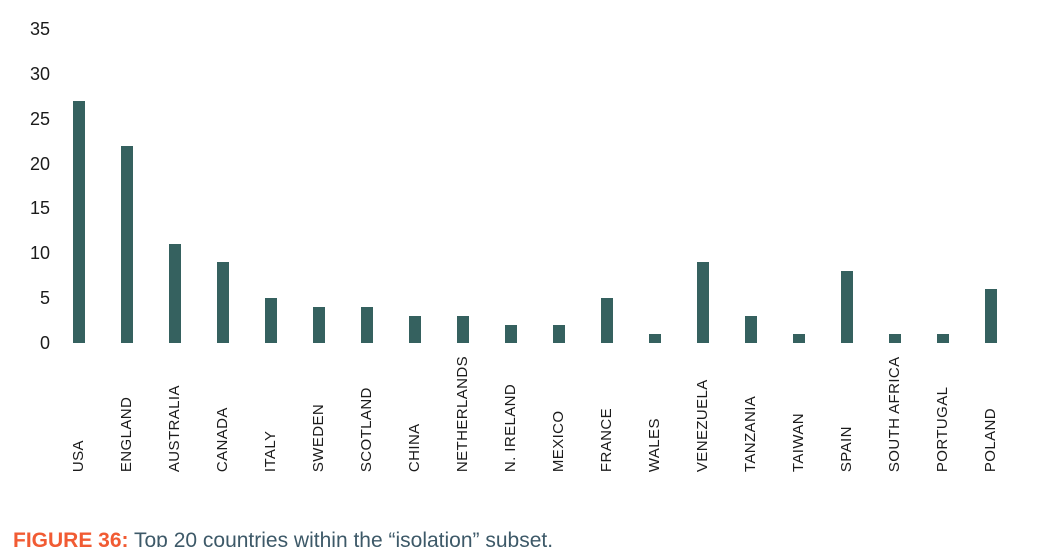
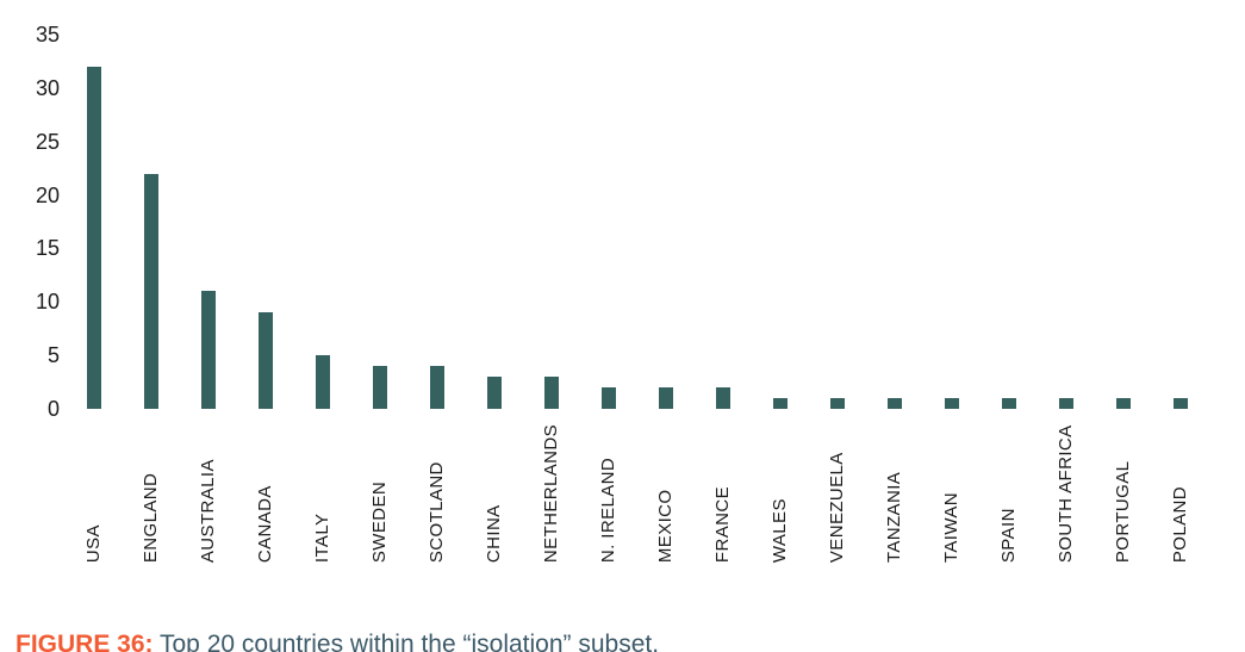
USA: 27 -> 32
FRANCE: 5 -> 2
VENEZUELA: 9 -> 1
TANZANIA: 3 -> 1
SPAIN: 8 -> 1
POLAND: 6 -> 1
